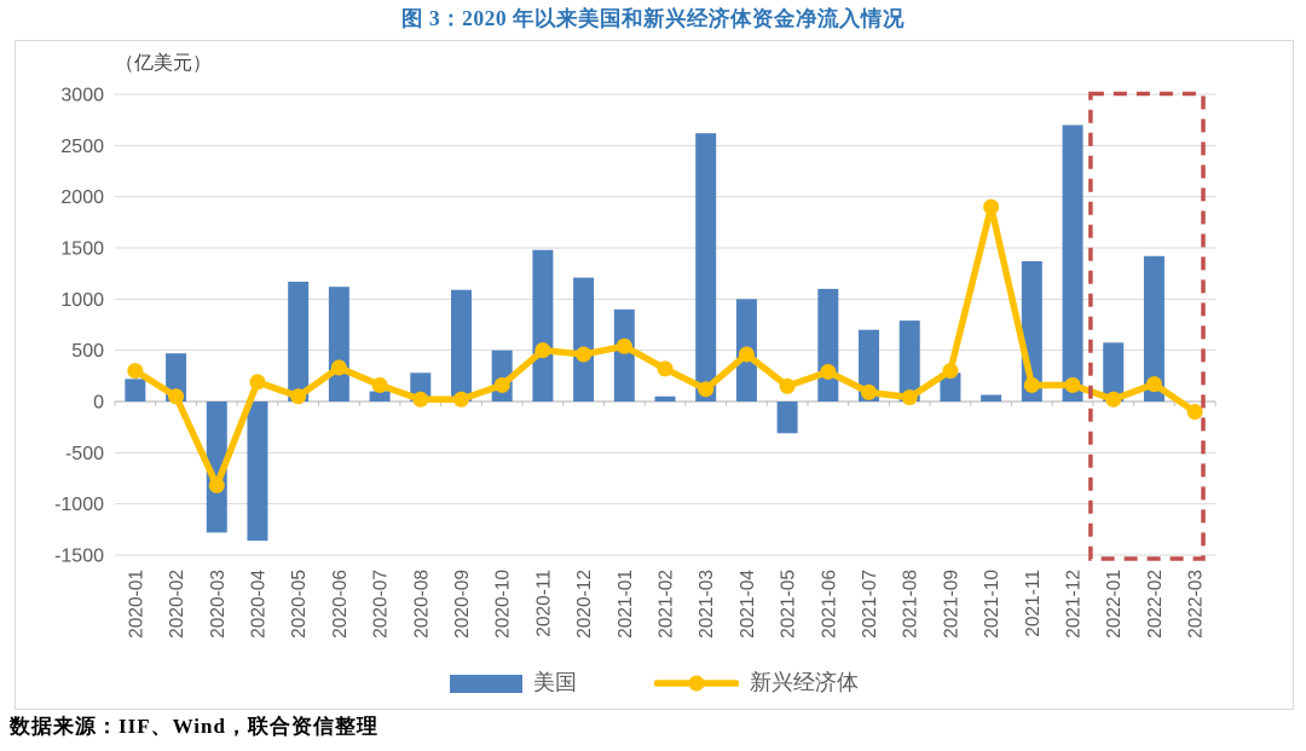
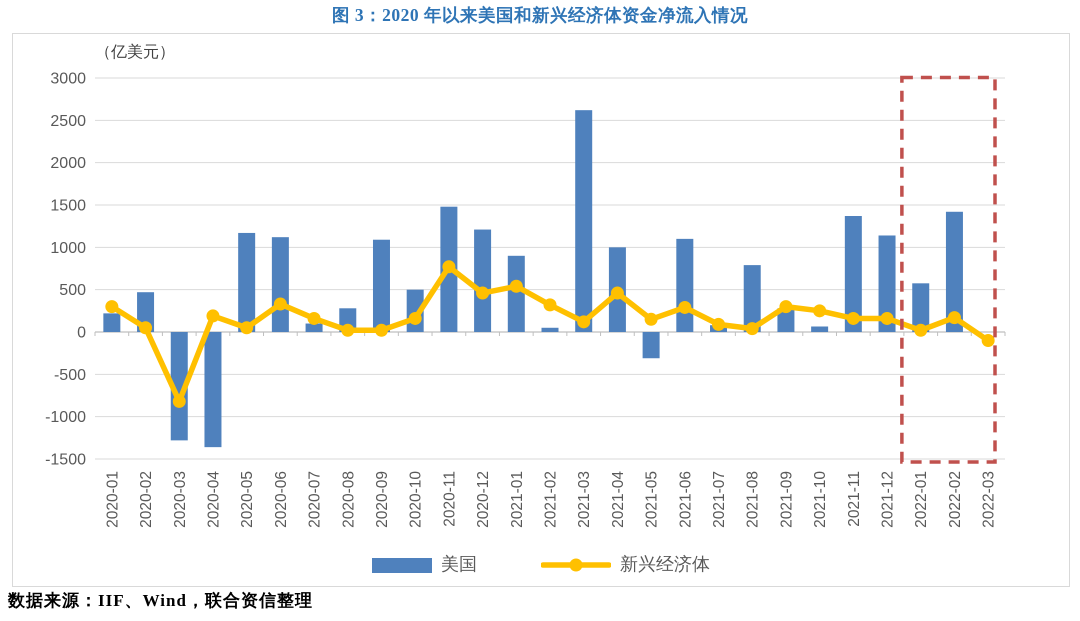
新兴经济体/2020-11: 500 -> 800
美国/2021-07: 700 -> 100
新兴经济体/2021-10: 1900 -> 200
美国/2021-12: 2700 -> 1100
